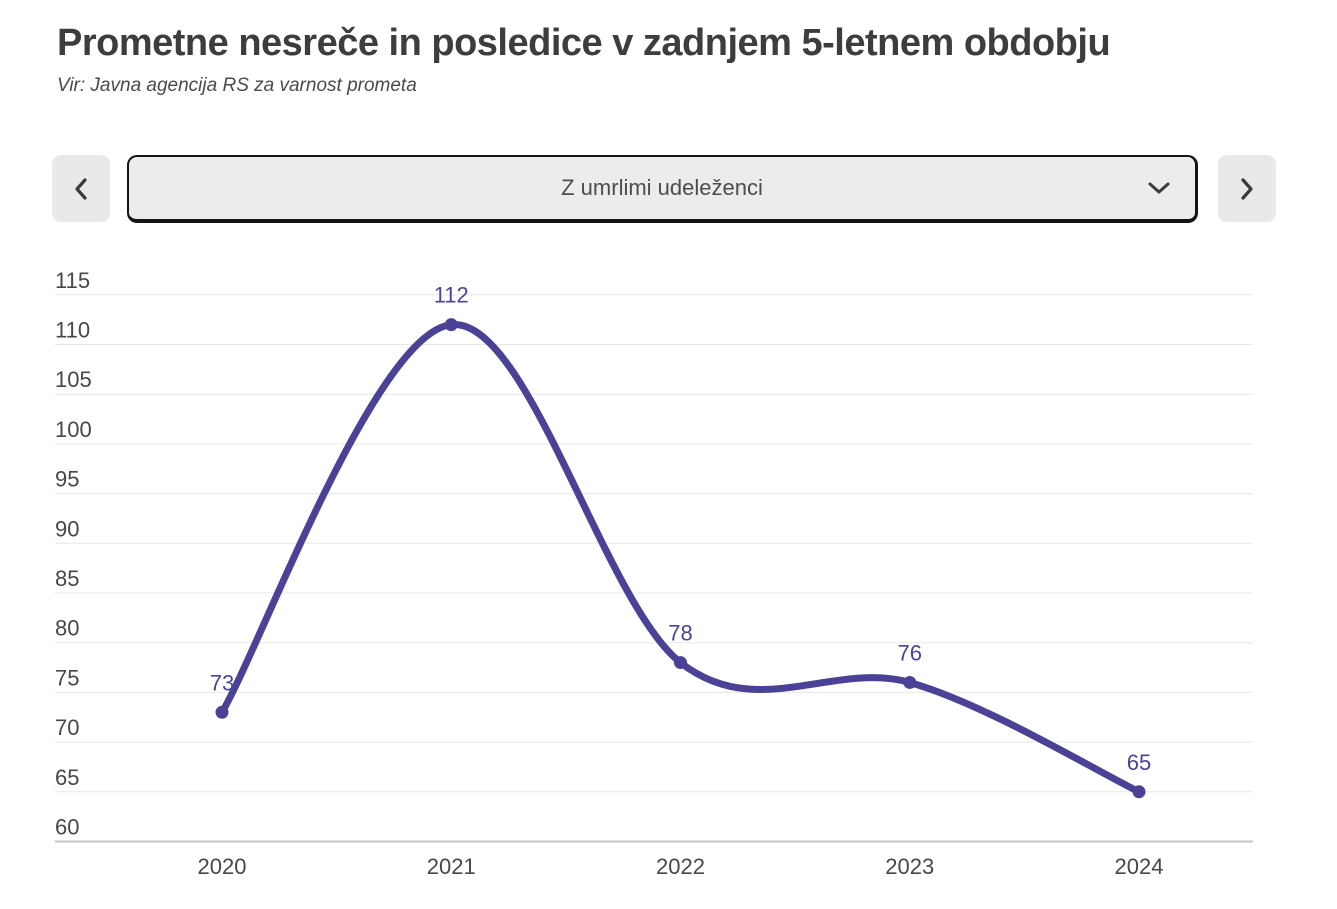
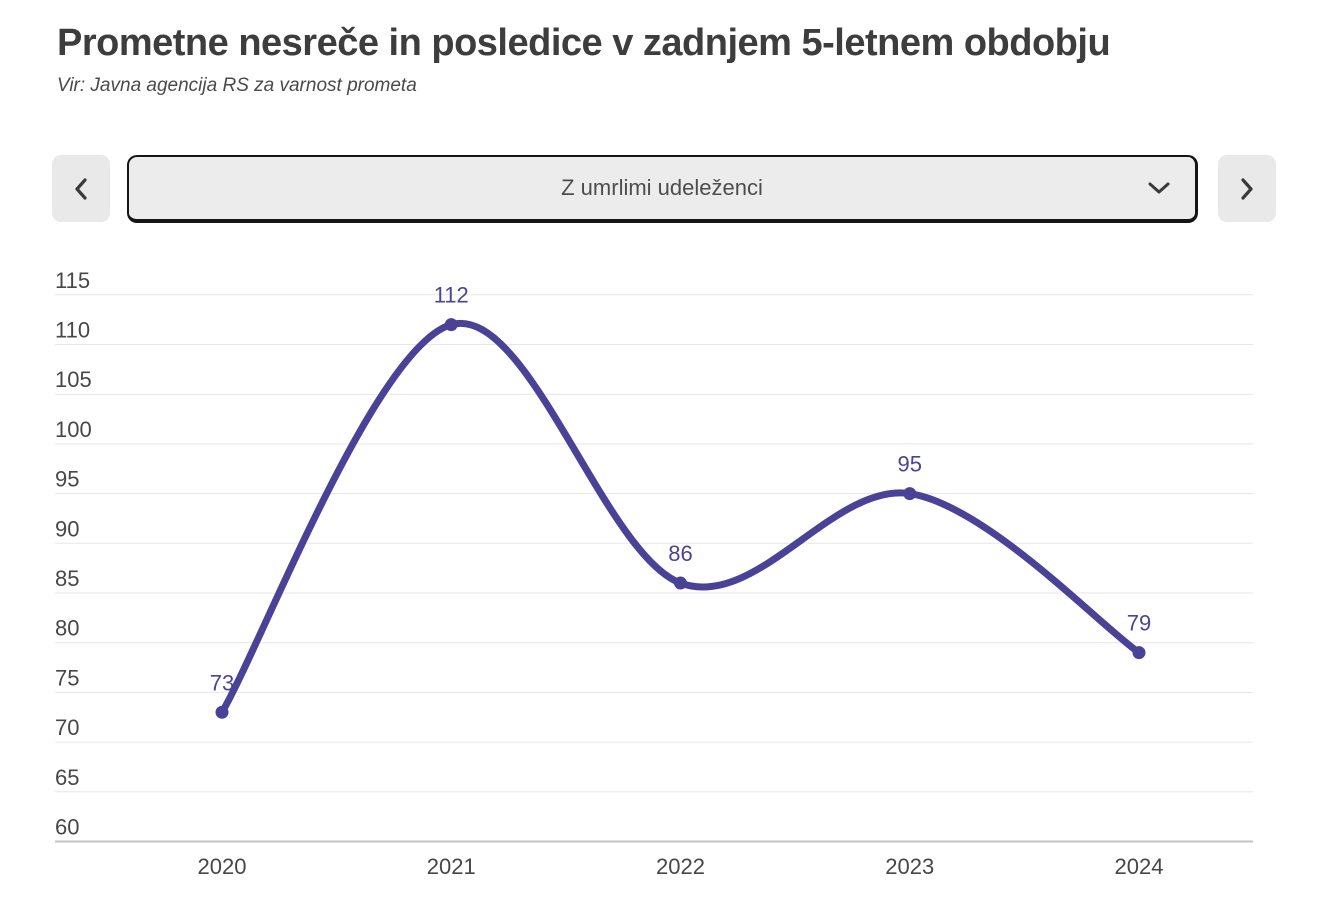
2022: 78 -> 86
2023: 76 -> 95
2024: 65 -> 79
